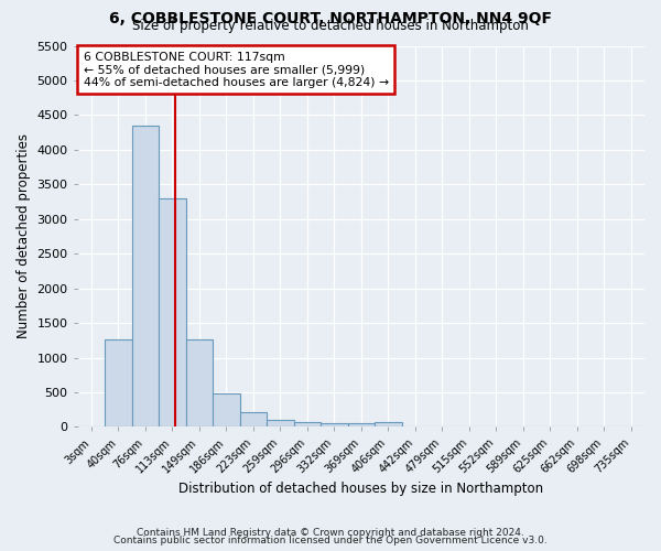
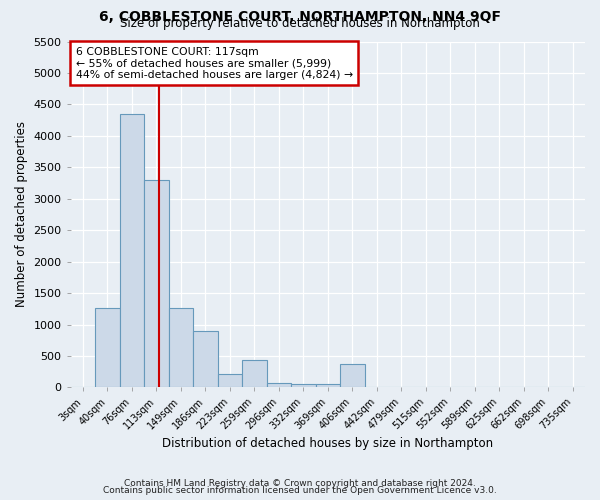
186sqm: 490 -> 900
259sqm: 100 -> 440
406sqm: 60 -> 380
